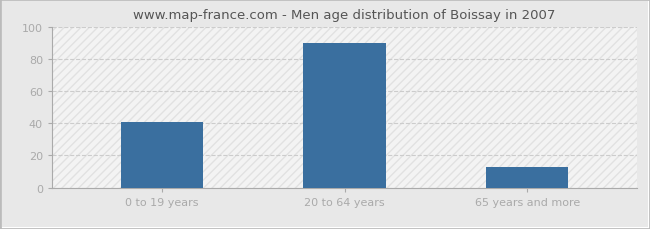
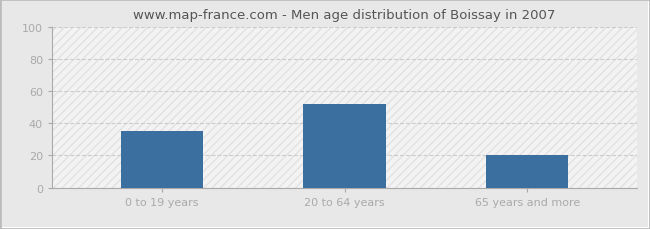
0 to 19 years: 41 -> 35
20 to 64 years: 90 -> 52
65 years and more: 13 -> 20
